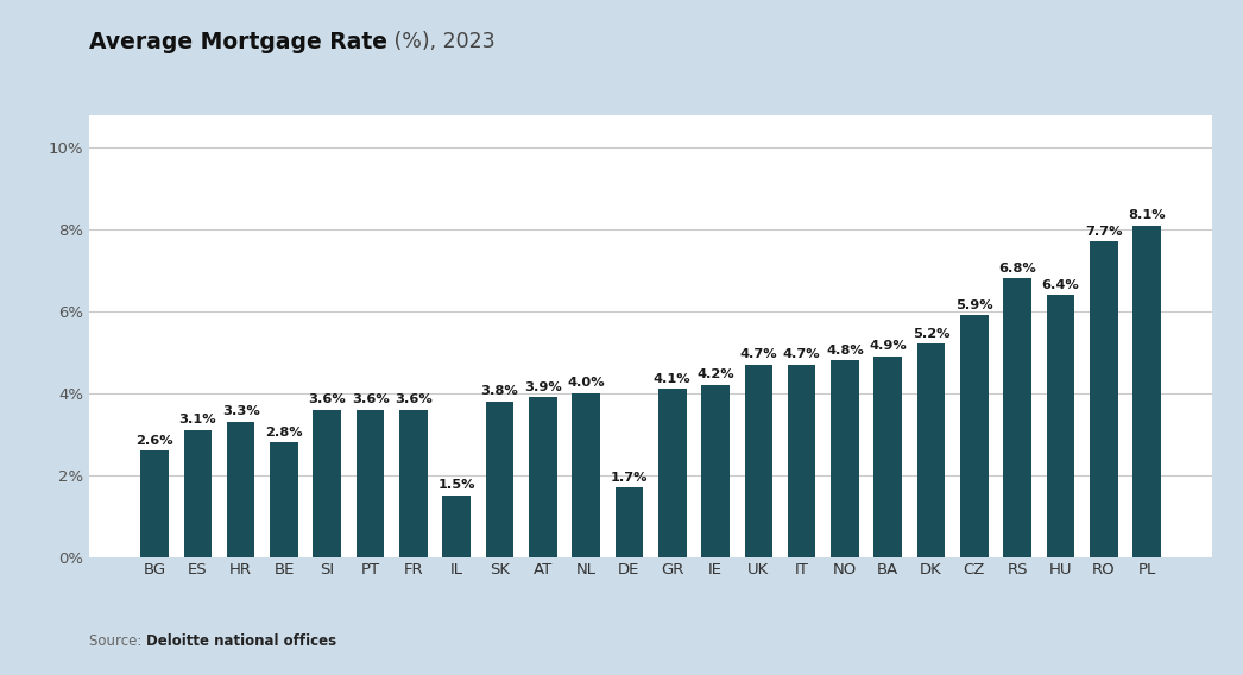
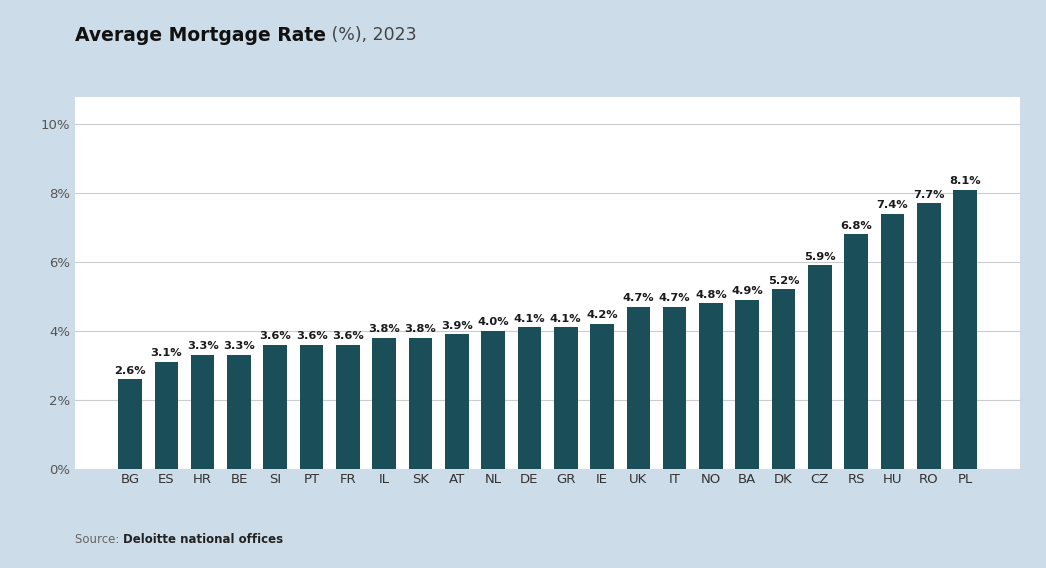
BE: 2.8% -> 3.3%
IL: 1.5% -> 3.8%
DE: 1.7% -> 4.1%
HU: 6.4% -> 7.4%
